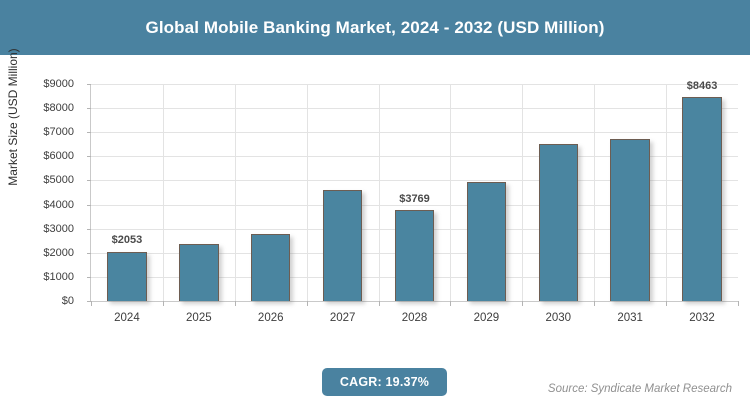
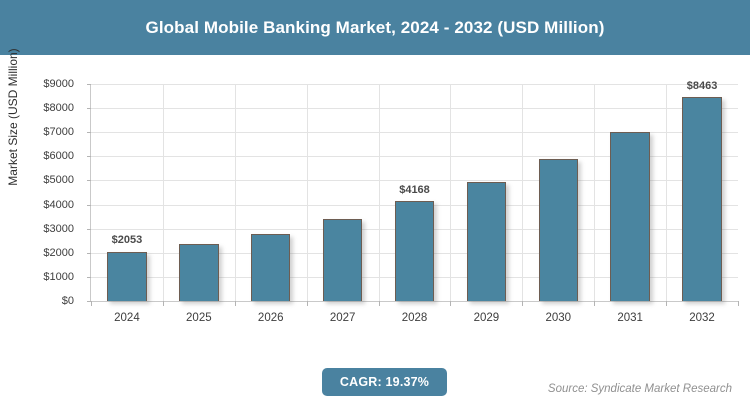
2027: $4600 -> $3400
2028: $3769 -> $4168
2030: $6500 -> $5900
2031: $6700 -> $7000
